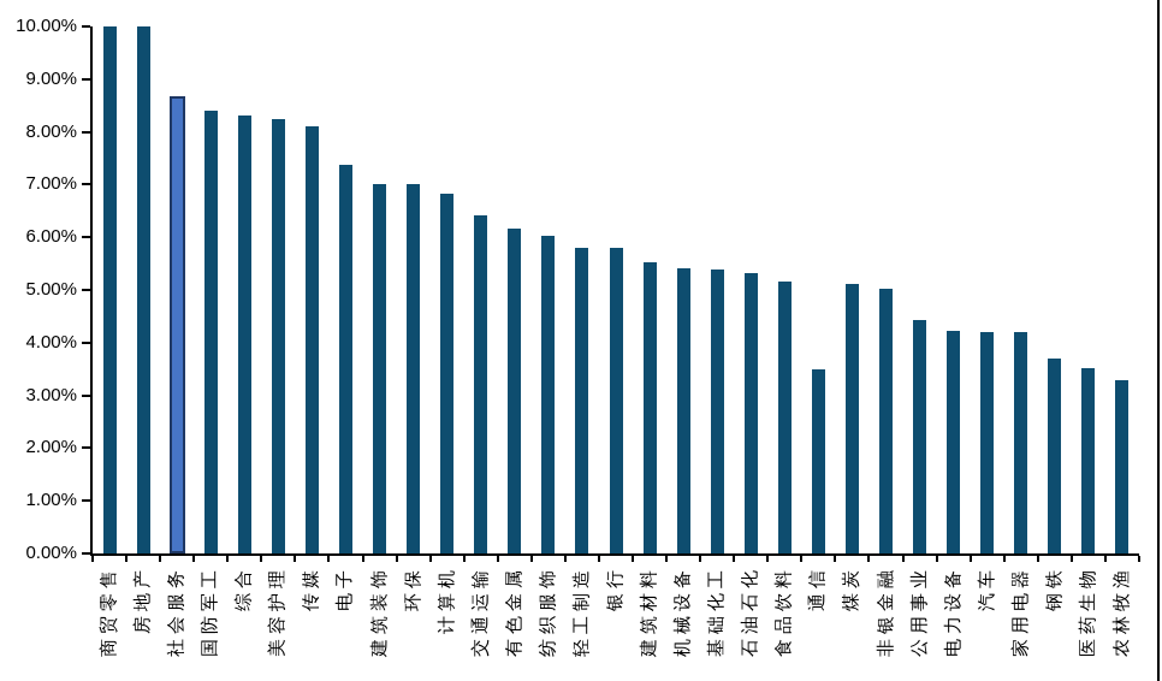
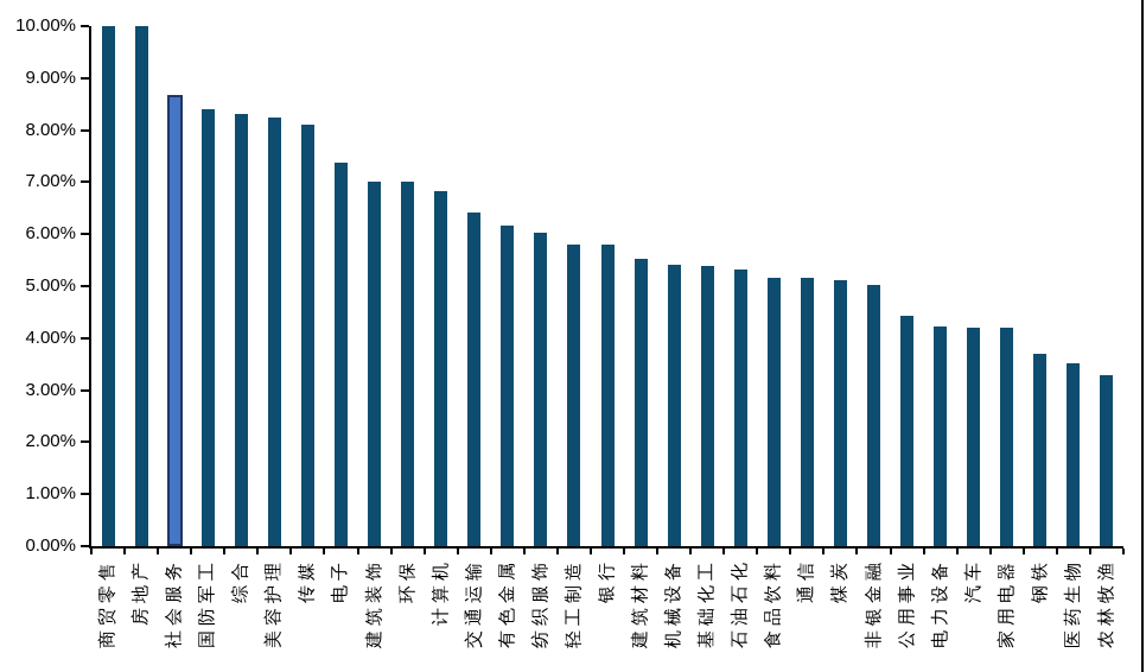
通信: 3.5% -> 5.2%
